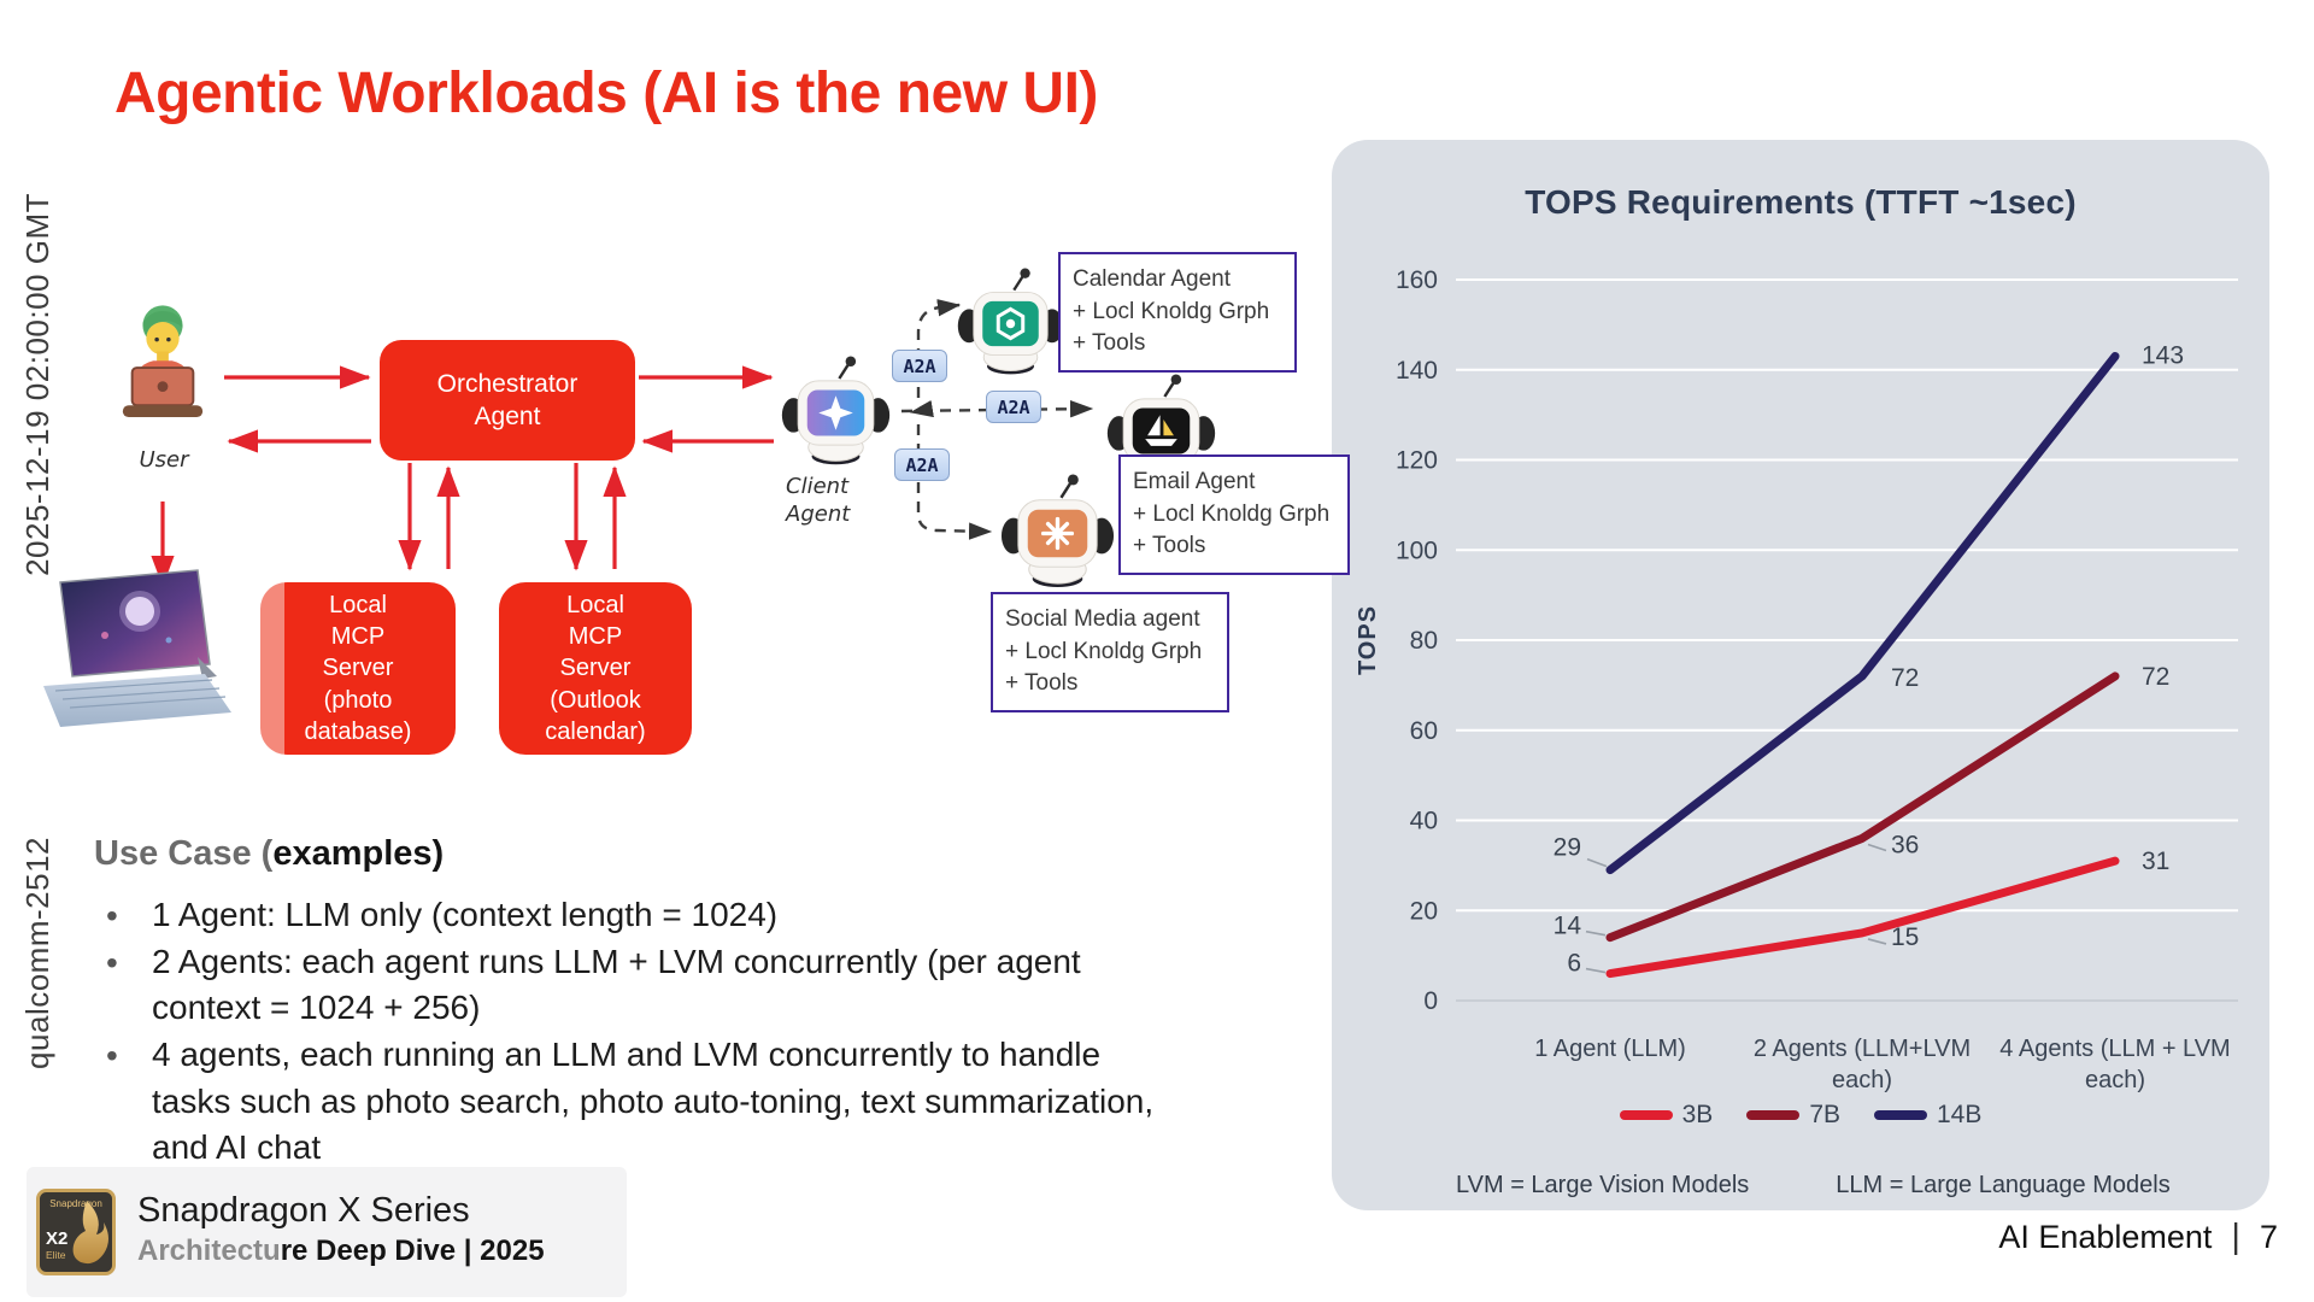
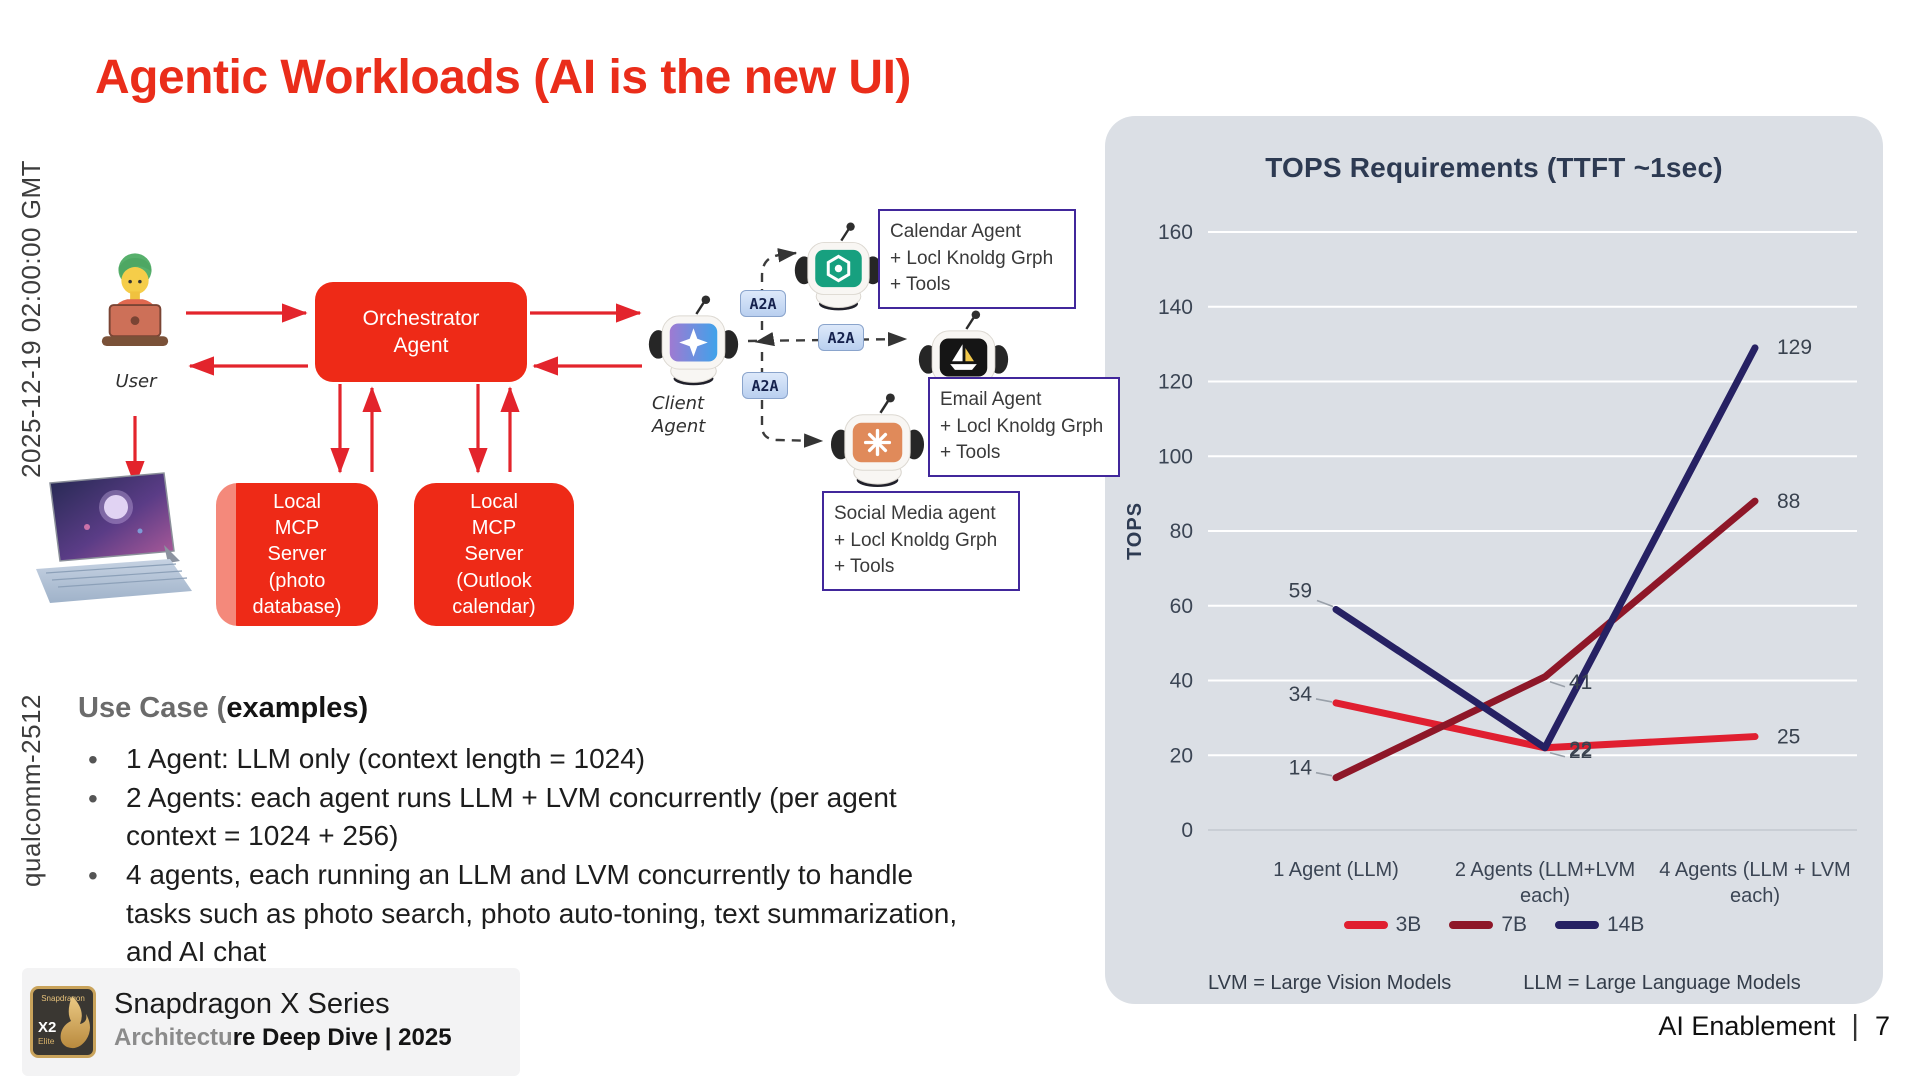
3B/1 Agent (LLM): 6 -> 34
14B/1 Agent (LLM): 29 -> 59
3B/2 Agents (LLM+LVM each): 15 -> 22
7B/2 Agents (LLM+LVM each): 36 -> 41
14B/2 Agents (LLM+LVM each): 72 -> 22
3B/4 Agents (LLM + LVM each): 31 -> 25
7B/4 Agents (LLM + LVM each): 72 -> 88
14B/4 Agents (LLM + LVM each): 143 -> 129
